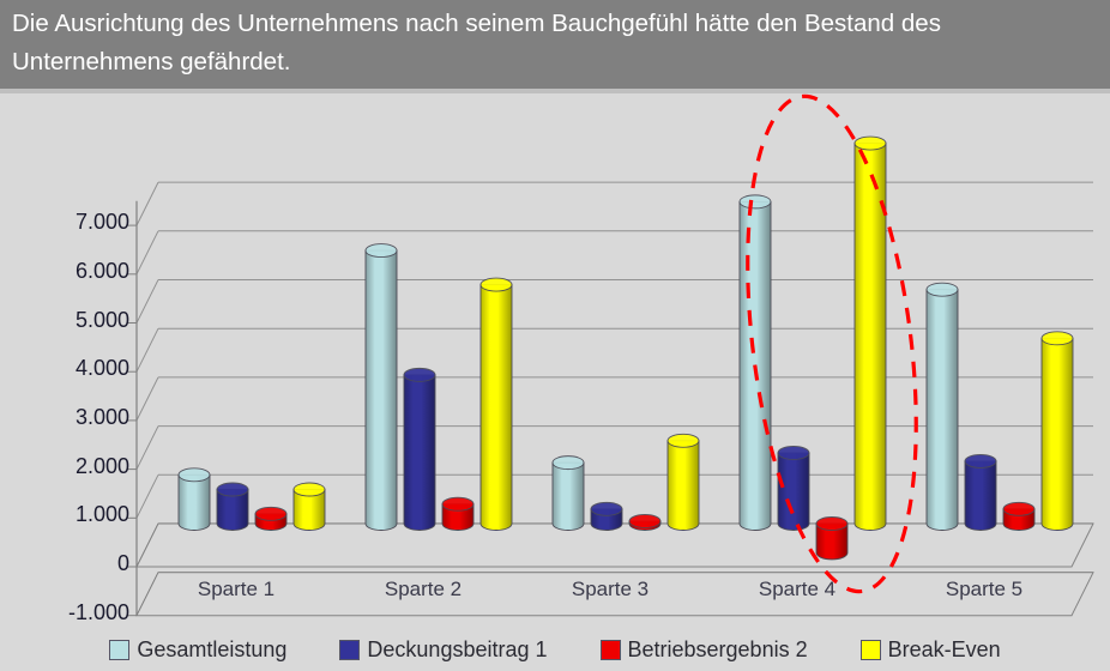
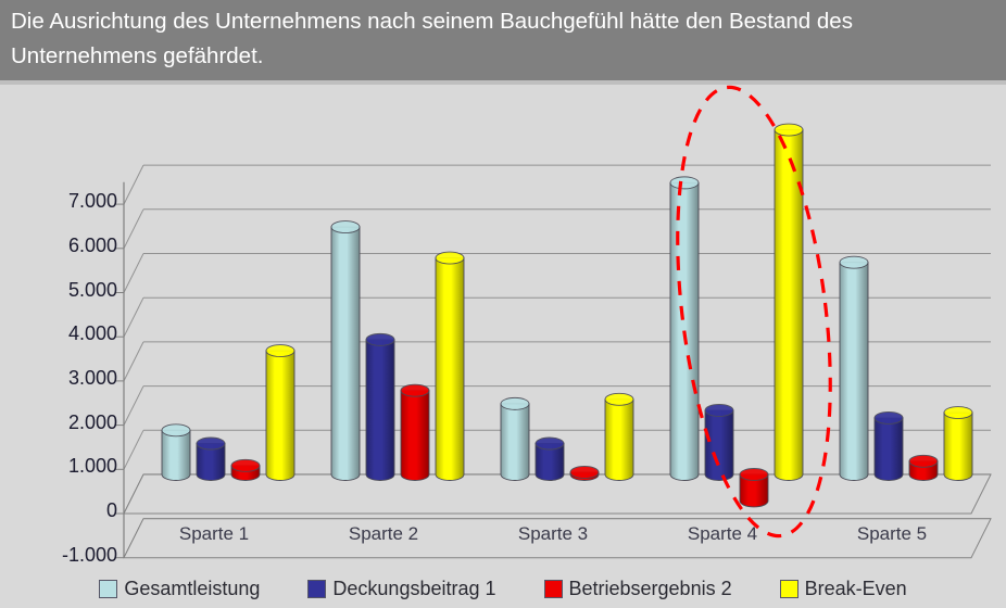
Break-Even/Sparte 1: 700 -> 2800
Betriebsergebnis 2/Sparte 2: 400 -> 1900
Gesamtleistung/Sparte 3: 1200 -> 1600
Deckungsbeitrag 1/Sparte 3: 300 -> 700
Break-Even/Sparte 5: 3800 -> 1400
